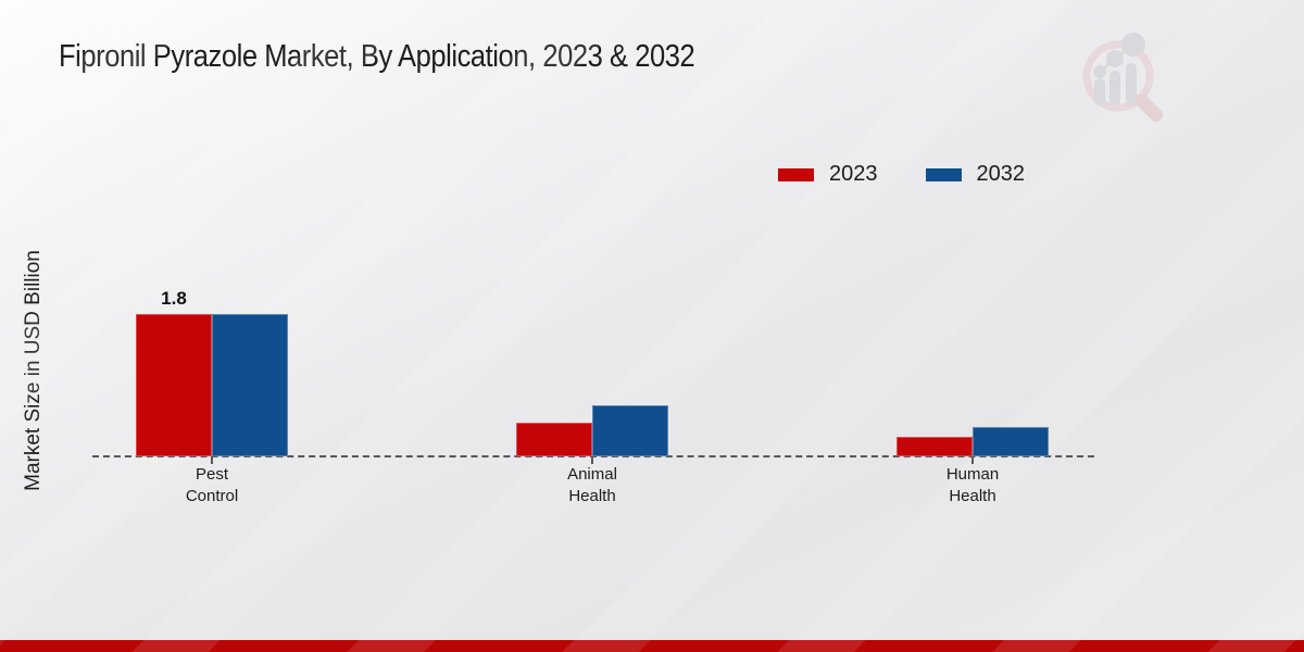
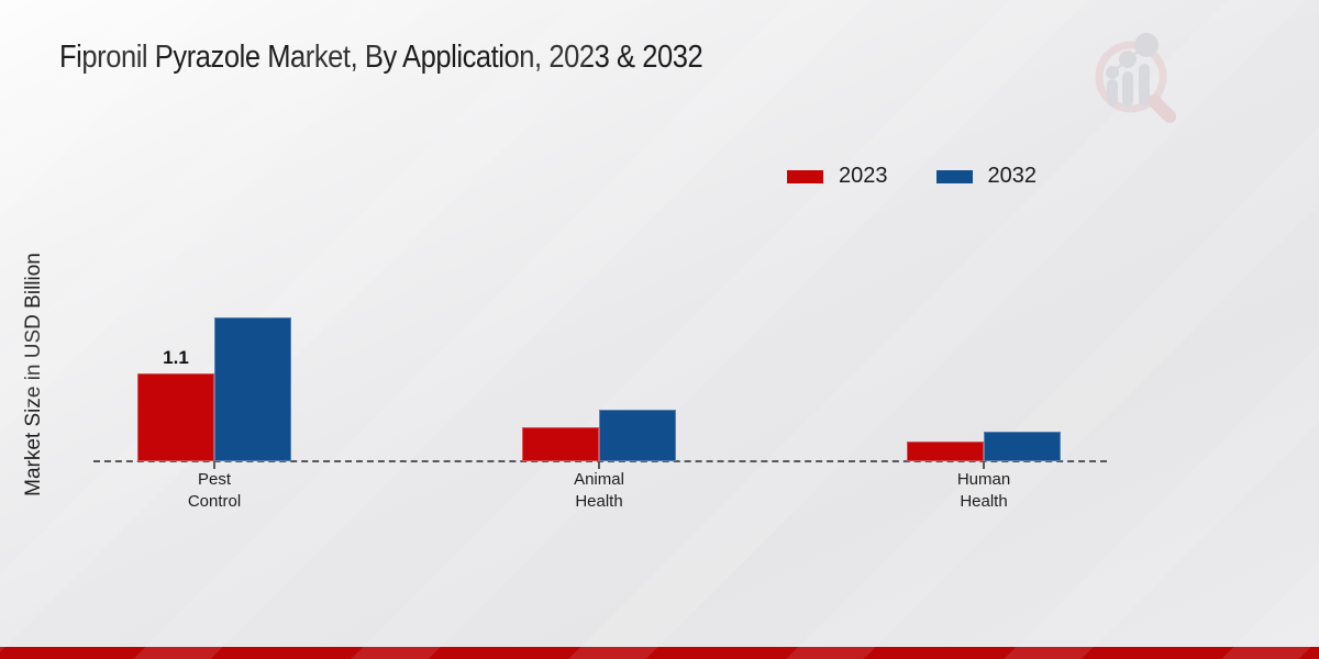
2023/Pest Control: 1.8 -> 1.1
